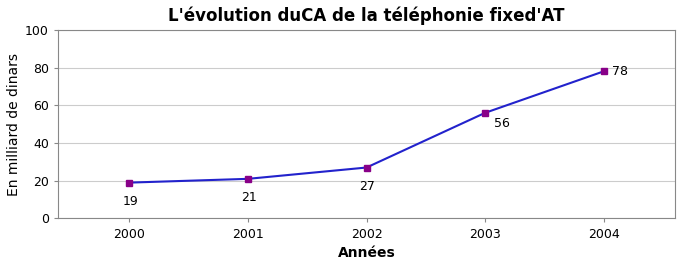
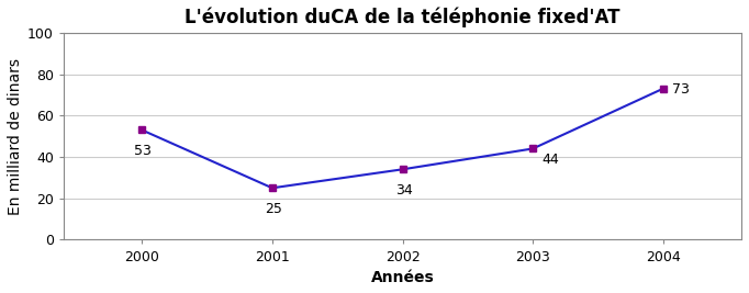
2000: 19 -> 53
2001: 21 -> 25
2002: 27 -> 34
2003: 56 -> 44
2004: 78 -> 73
